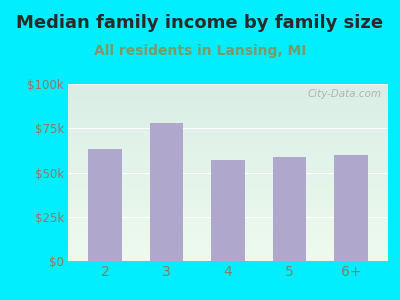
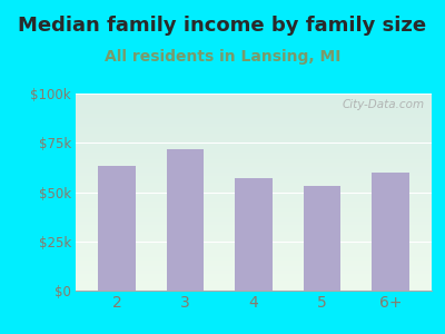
3: $78k -> $72k
5: $59k -> $53k
